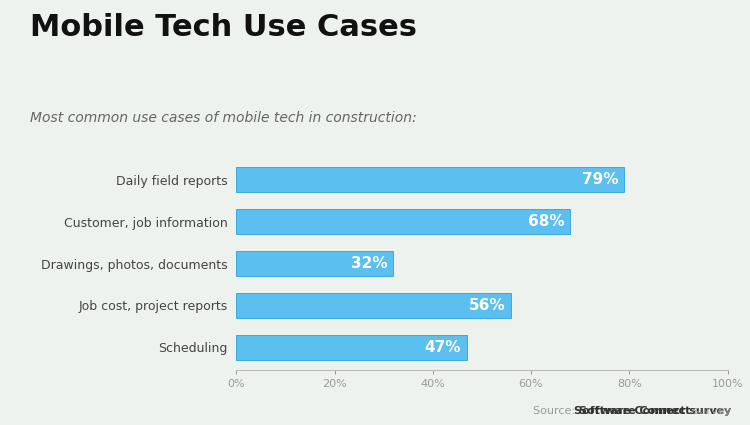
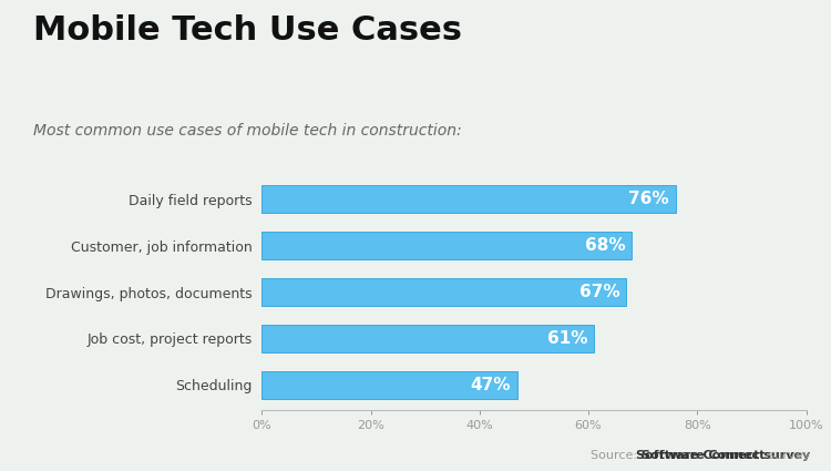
Daily field reports: 79% -> 76%
Drawings, photos, documents: 32% -> 67%
Job cost, project reports: 56% -> 61%
